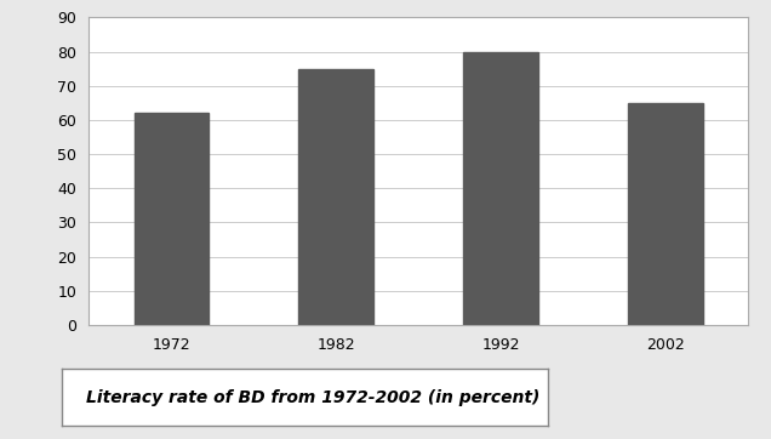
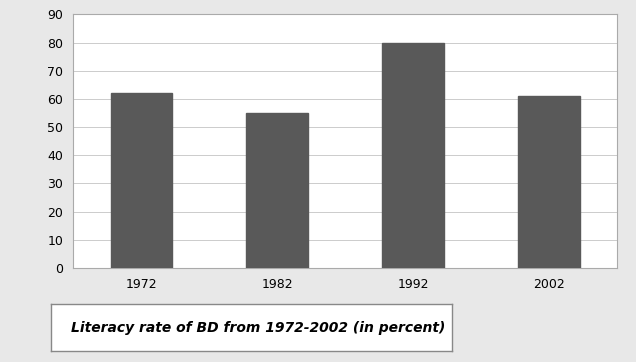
1982: 75 -> 55
2002: 65 -> 61
